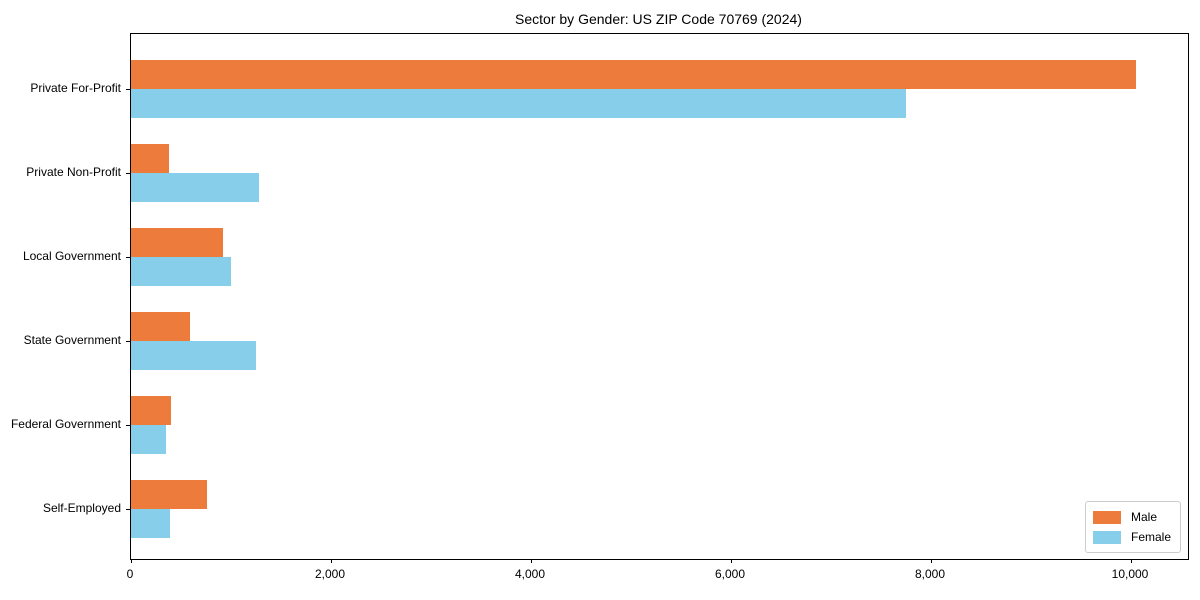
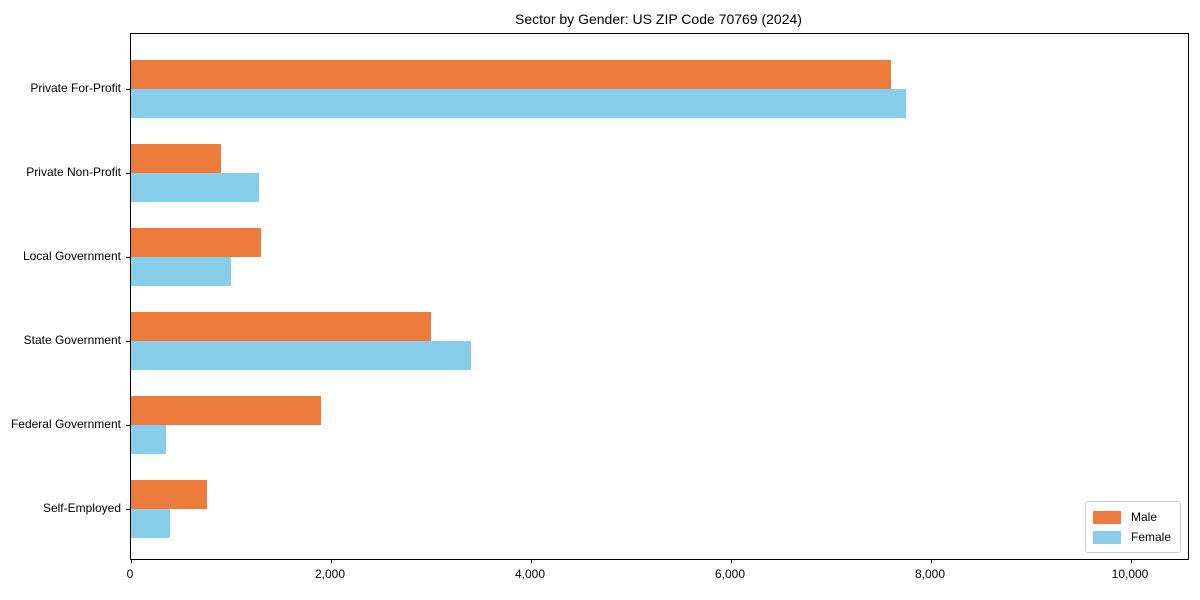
Male/Private For-Profit: 10000 -> 7600
Male/Private Non-Profit: 400 -> 900
Male/Local Government: 900 -> 1300
Male/State Government: 600 -> 3000
Female/State Government: 1200 -> 3400
Male/Federal Government: 400 -> 1900
